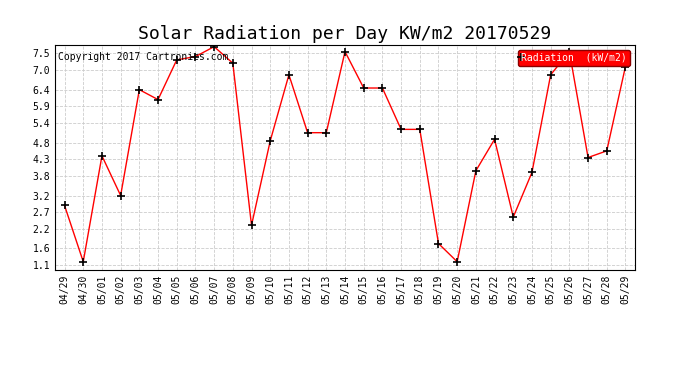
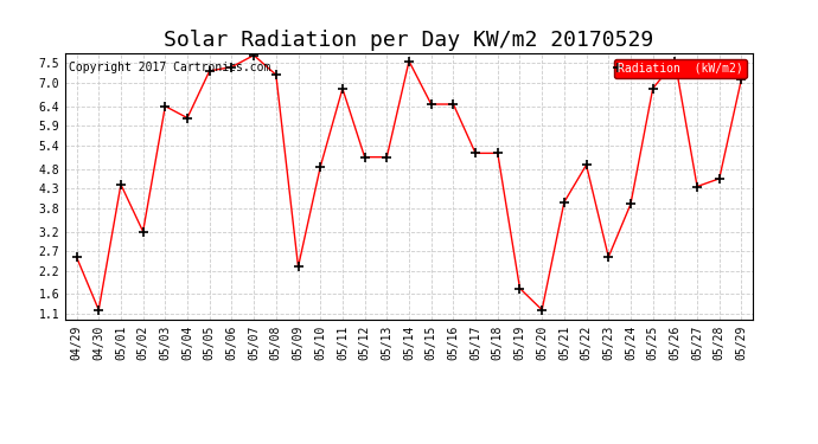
04/29: 2.90 -> 2.55
